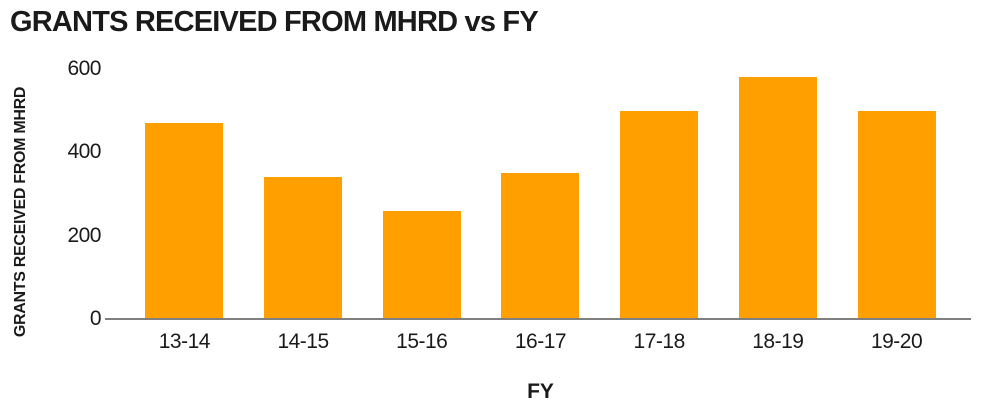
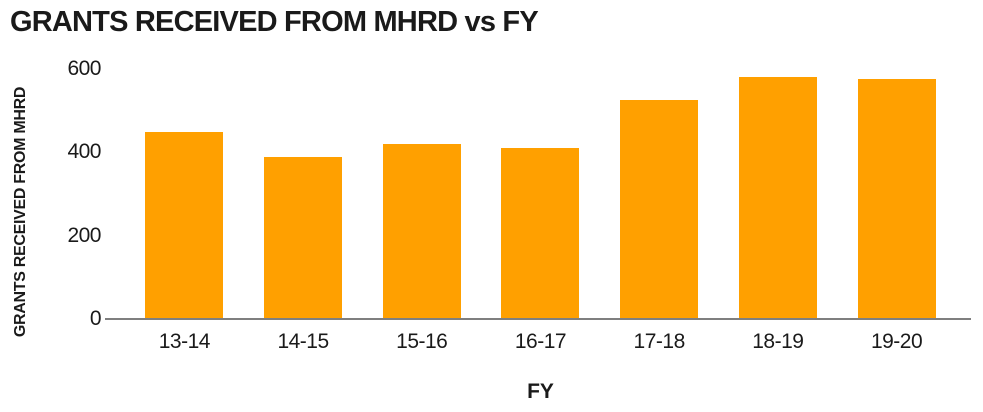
13-14: 470 -> 450
14-15: 340 -> 390
15-16: 260 -> 420
16-17: 350 -> 410
17-18: 500 -> 520
19-20: 500 -> 580
